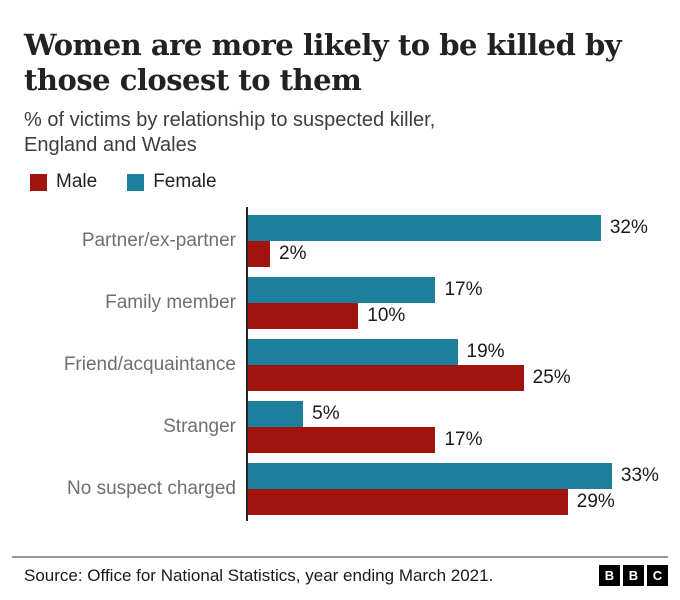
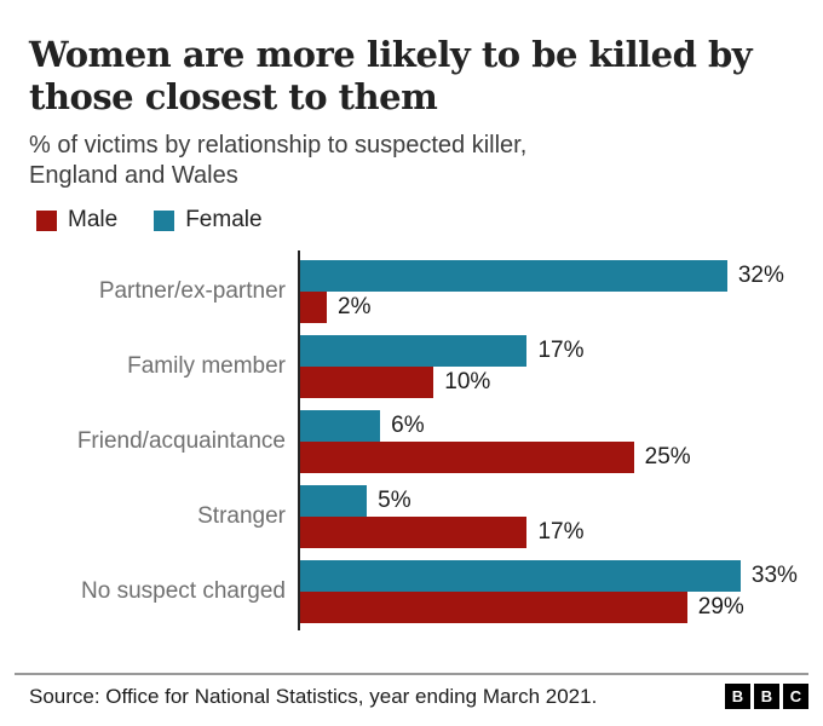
Female/Friend/acquaintance: 19% -> 6%
